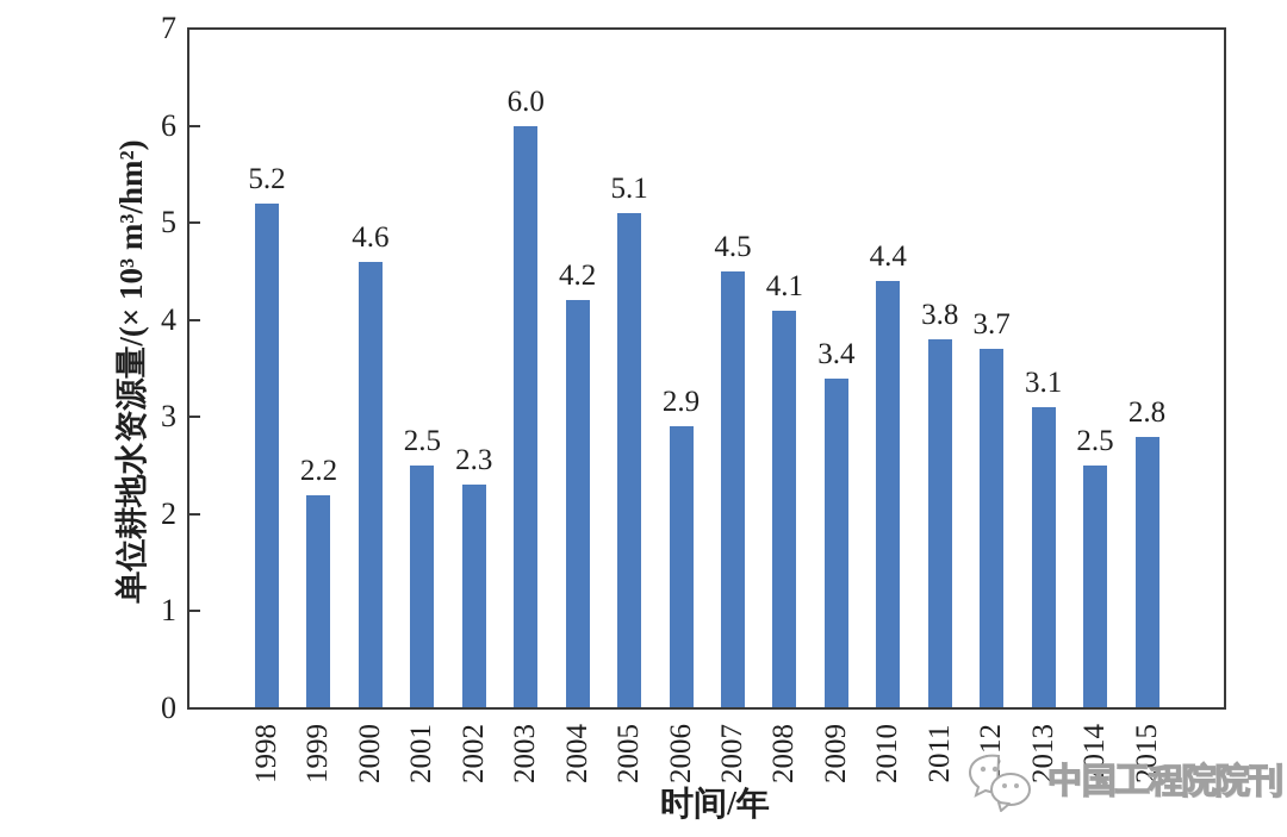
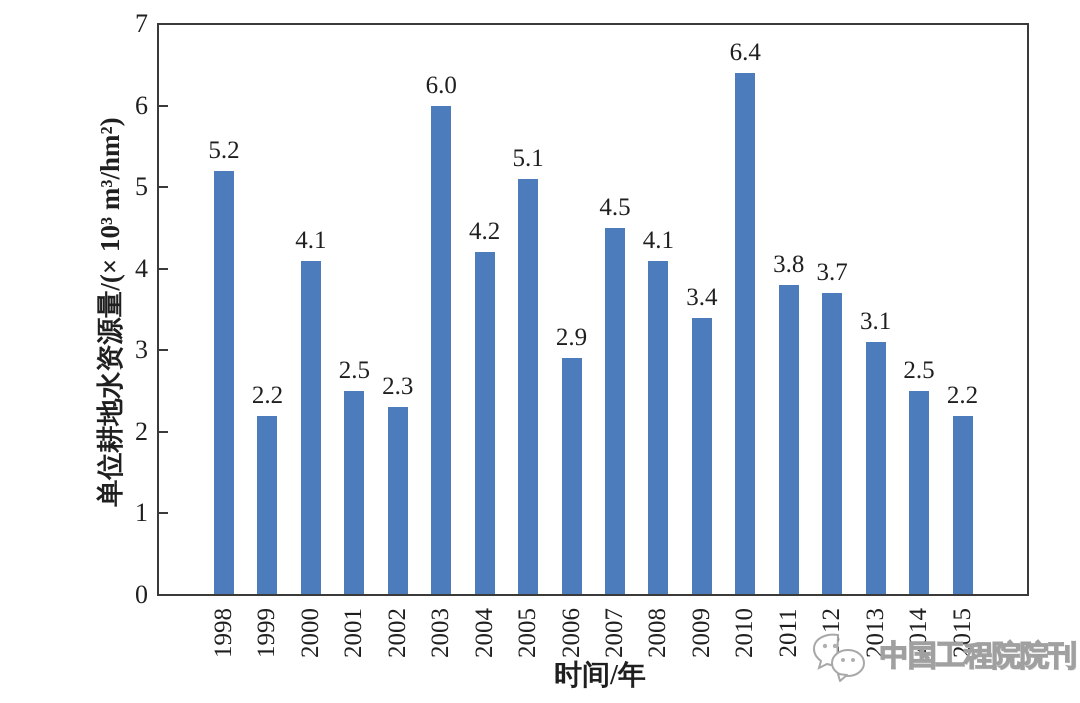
2000: 4.6 -> 4.1
2010: 4.4 -> 6.4
2015: 2.8 -> 2.2
